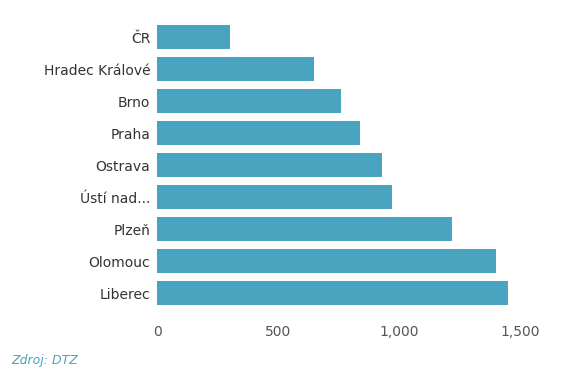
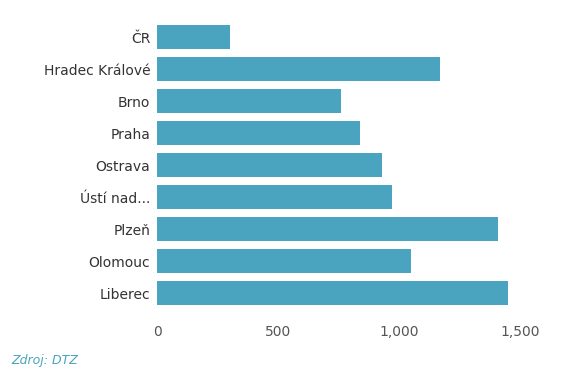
Hradec Králové: 650 -> 1,170
Plzeň: 1,220 -> 1,410
Olomouc: 1,400 -> 1,050
